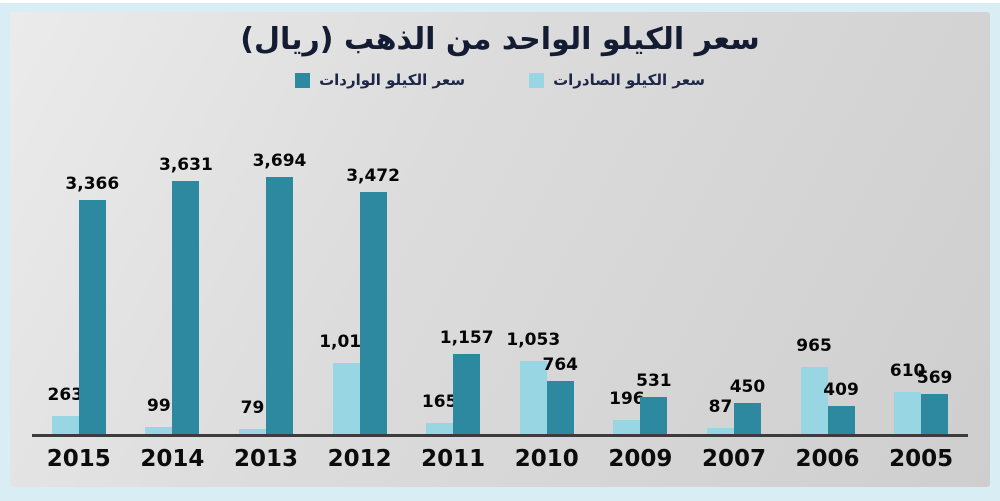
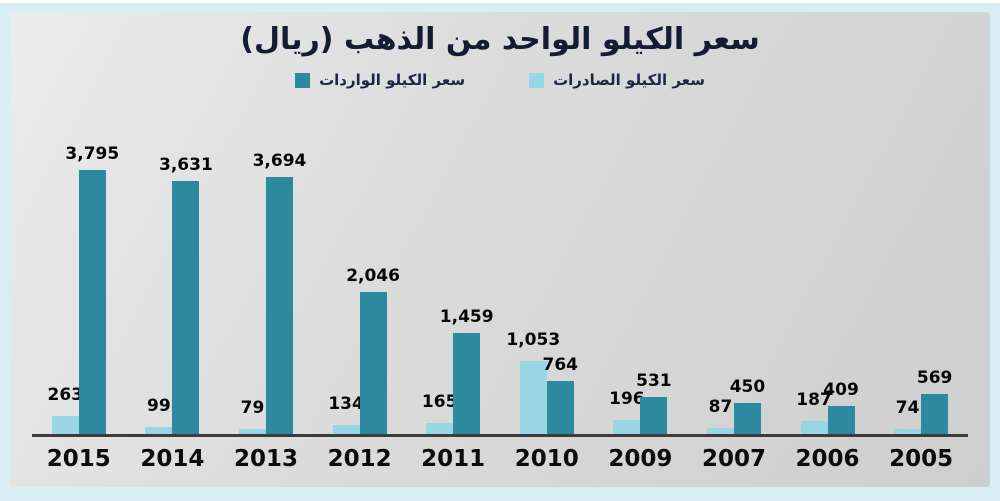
سعر الكيلو الواردات/2015: 3,366 -> 3,795
سعر الكيلو الصادرات/2012: 1,017 -> 134
سعر الكيلو الواردات/2012: 3,472 -> 2,046
سعر الكيلو الواردات/2011: 1,157 -> 1,459
سعر الكيلو الصادرات/2006: 965 -> 187
سعر الكيلو الصادرات/2005: 610 -> 74
